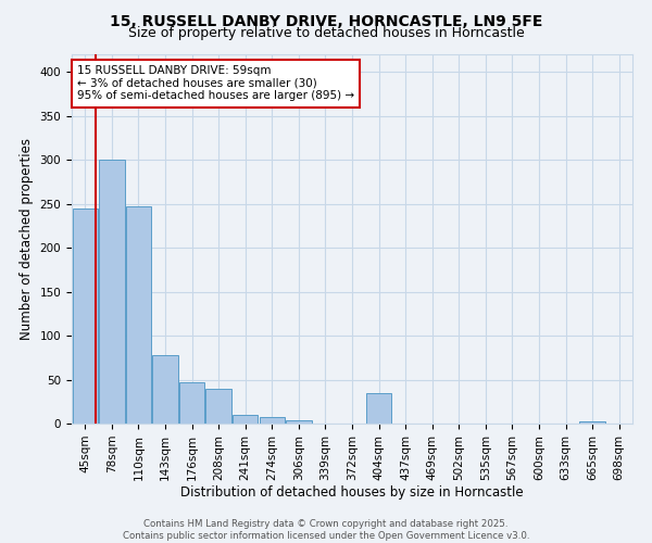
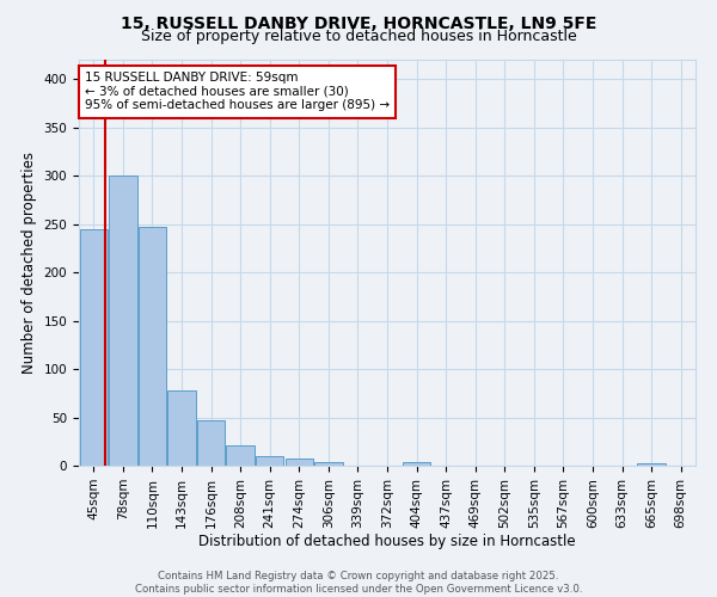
208sqm: 40 -> 21
404sqm: 34 -> 4
